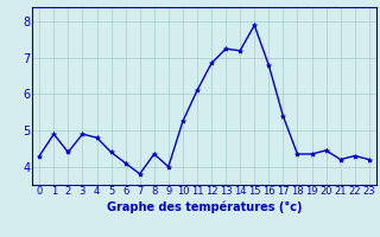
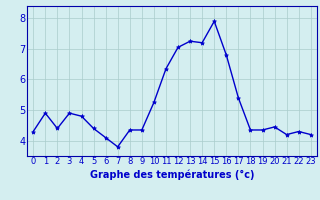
9: 4.00 -> 4.35
11: 6.10 -> 6.35
12: 6.85 -> 7.05
